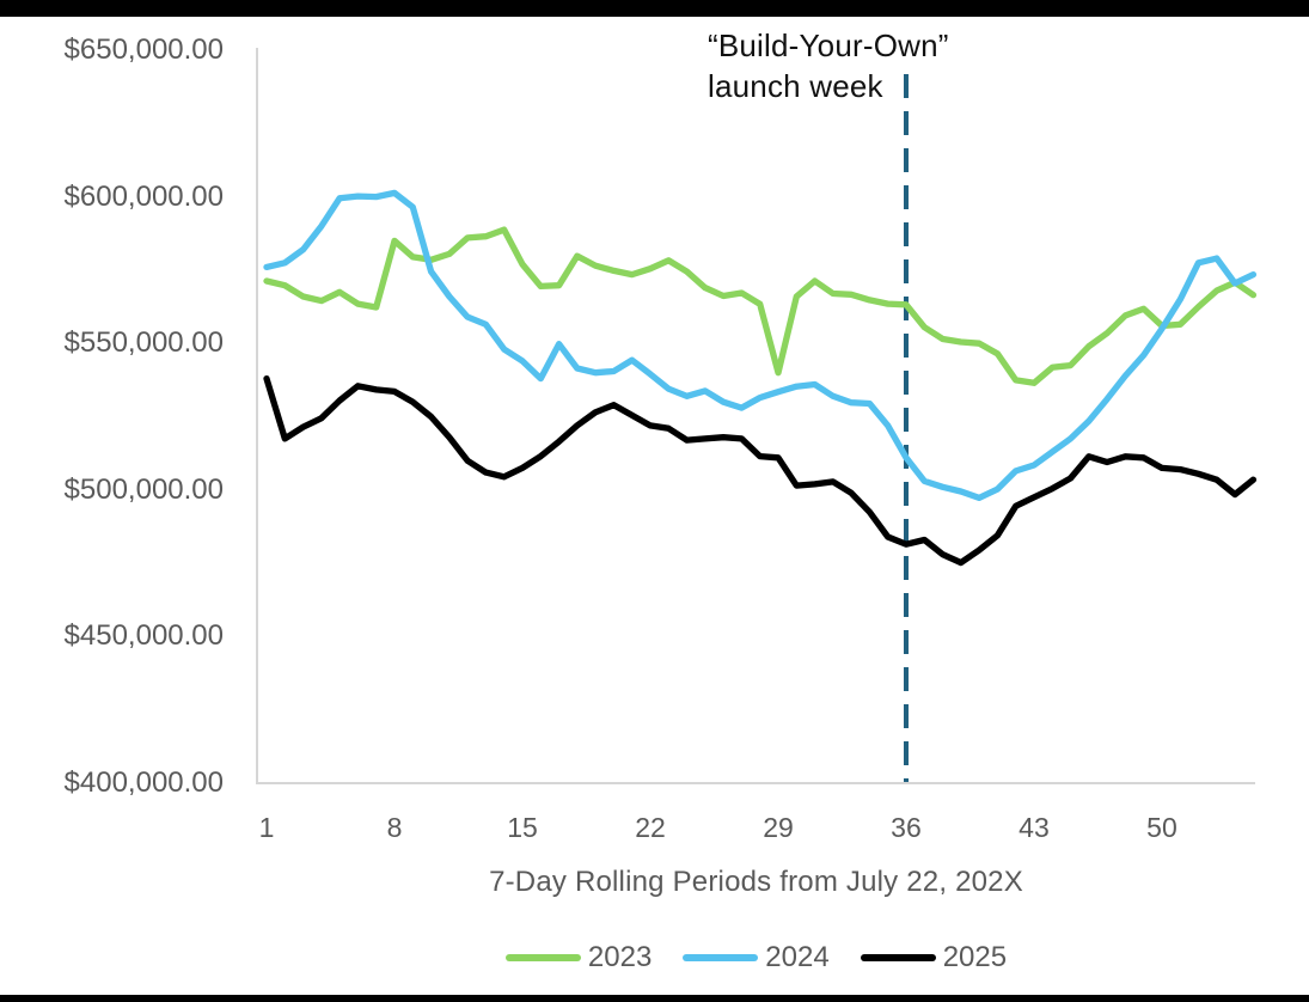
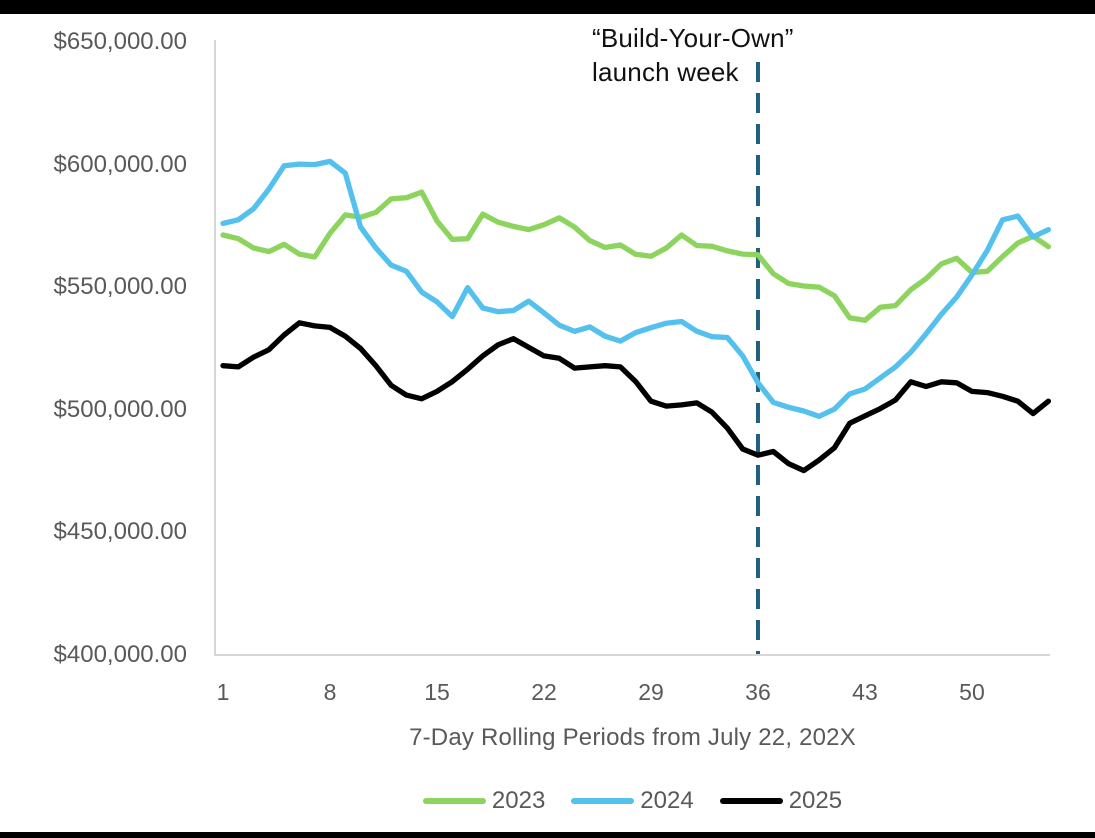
2025/1: $538000 -> $518000
2023/8: $585000 -> $572000
2023/29: $540000 -> $563000
2025/29: $511000 -> $504000
